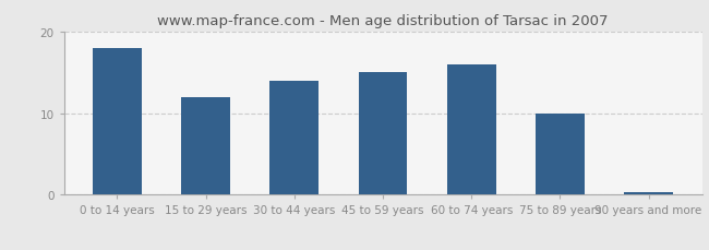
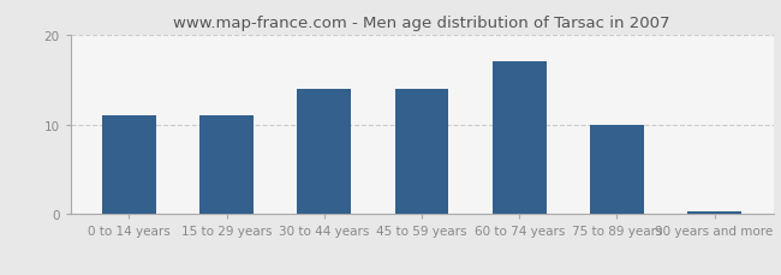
0 to 14 years: 18.0 -> 11.0
15 to 29 years: 12.0 -> 11.0
45 to 59 years: 15.0 -> 14.0
60 to 74 years: 16.0 -> 17.0
